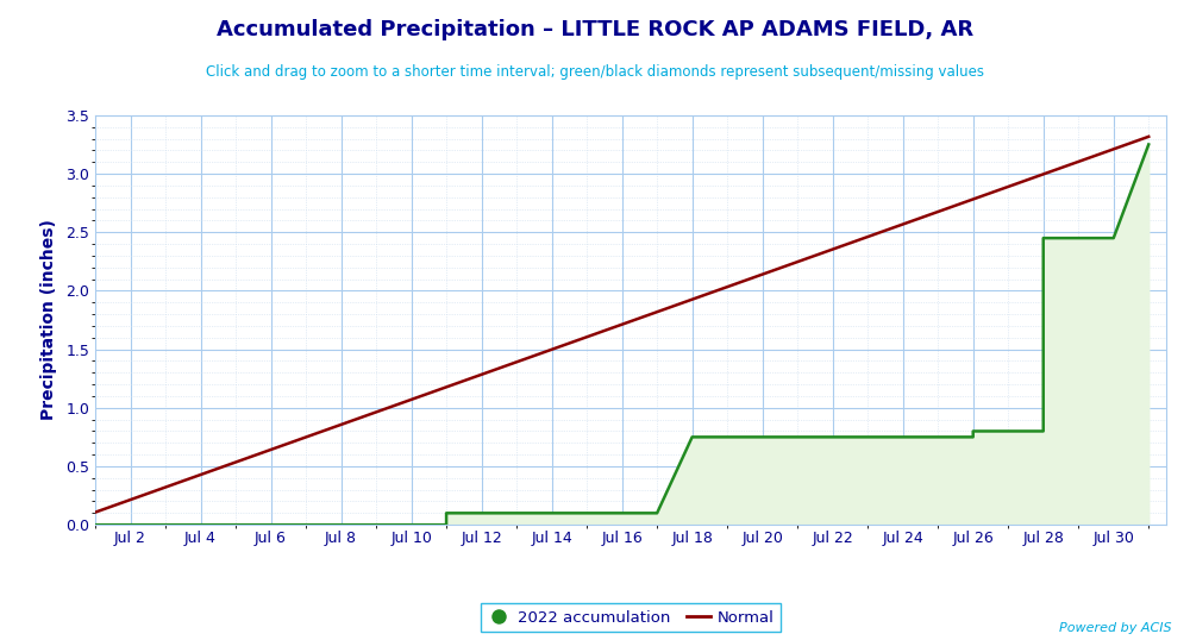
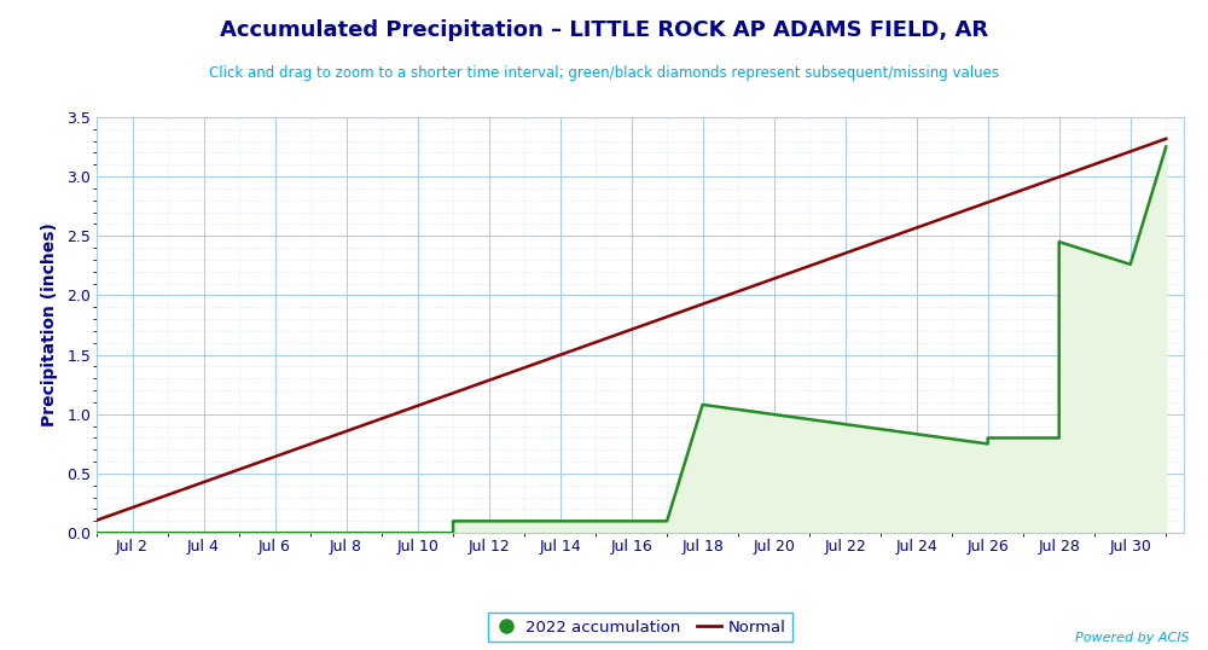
Jul 18: 0.75 -> 1.08
Jul 30: 2.45 -> 2.26
